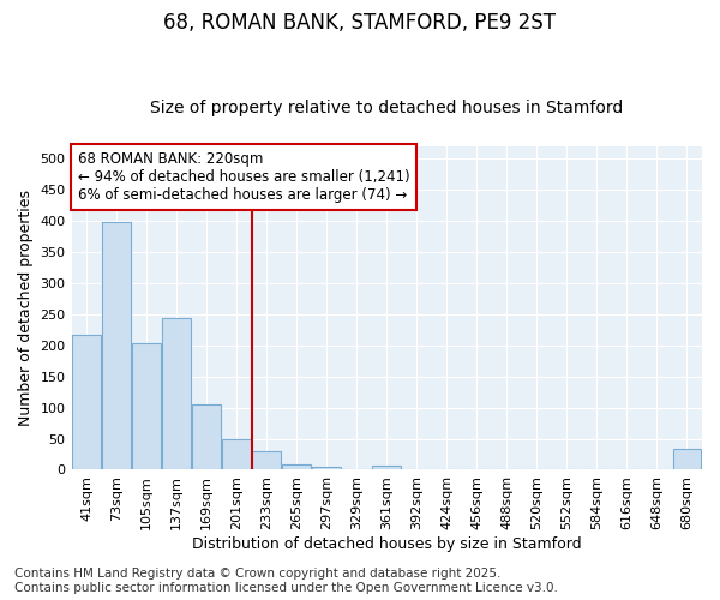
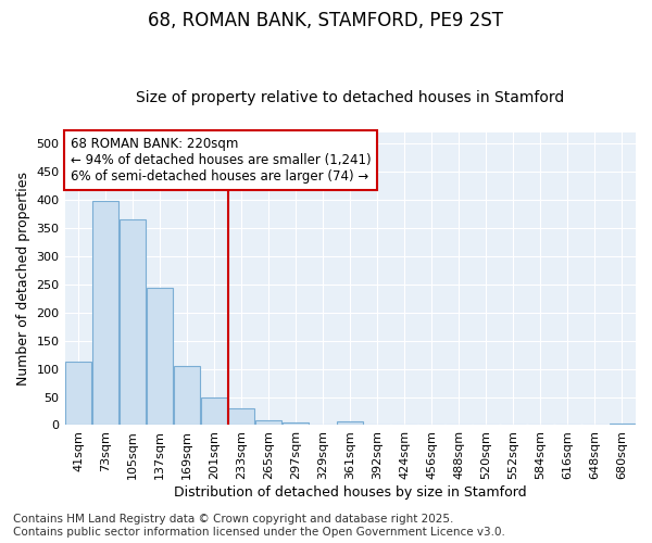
41sqm: 216 -> 112
105sqm: 204 -> 365
680sqm: 34 -> 3
